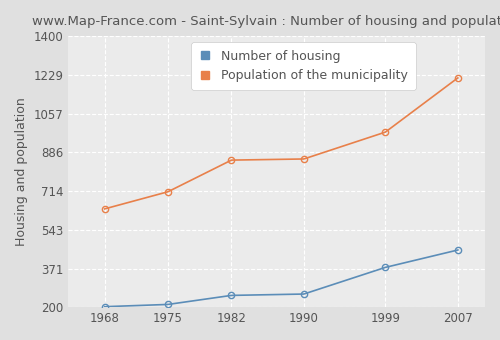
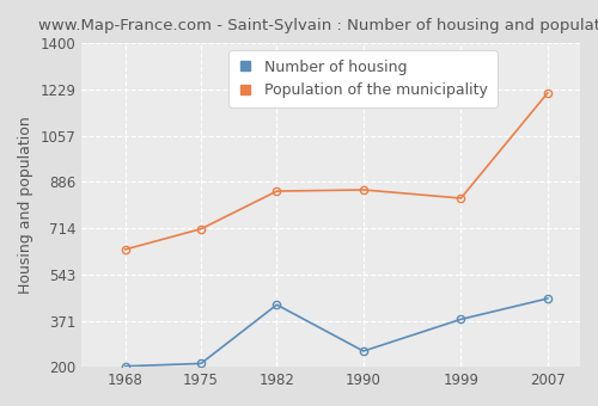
Number of housing/1982: 252 -> 430
Population of the municipality/1999: 975 -> 825
